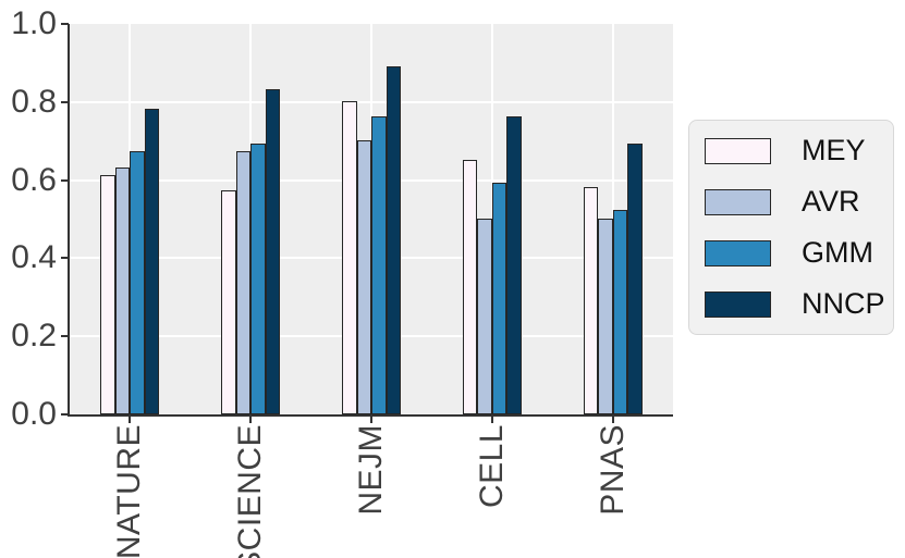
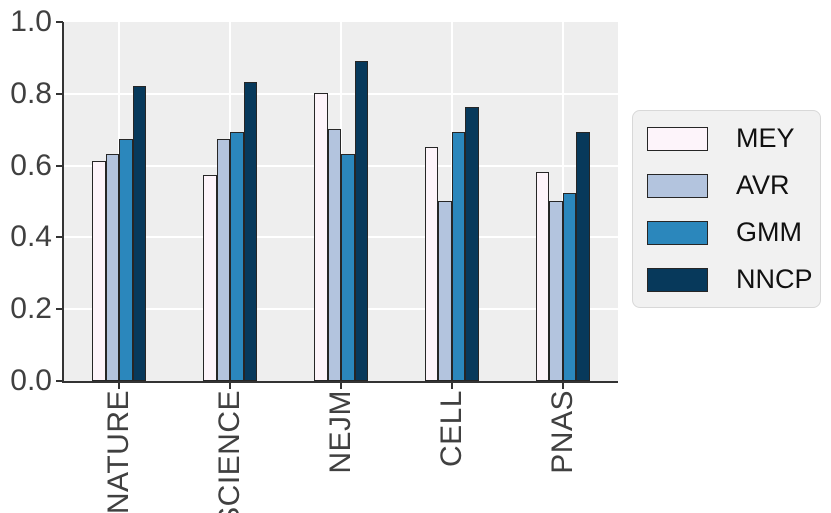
NNCP/NATURE: 0.78 -> 0.82
GMM/NEJM: 0.76 -> 0.63
GMM/CELL: 0.59 -> 0.69
